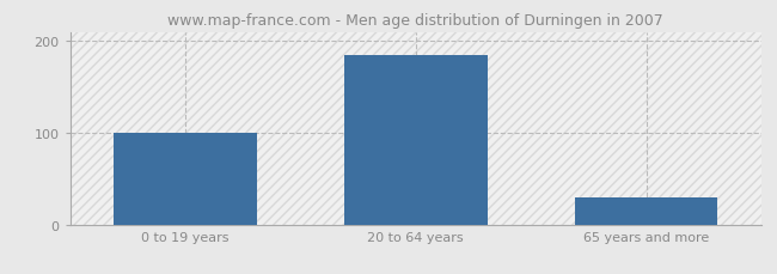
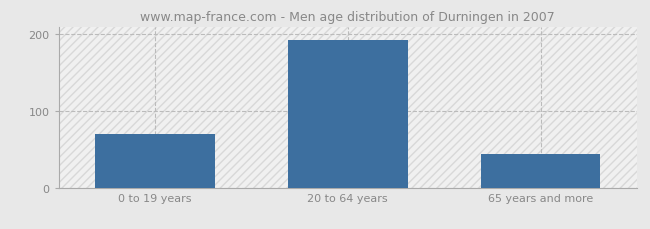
0 to 19 years: 100 -> 70
20 to 64 years: 185 -> 192
65 years and more: 30 -> 44
